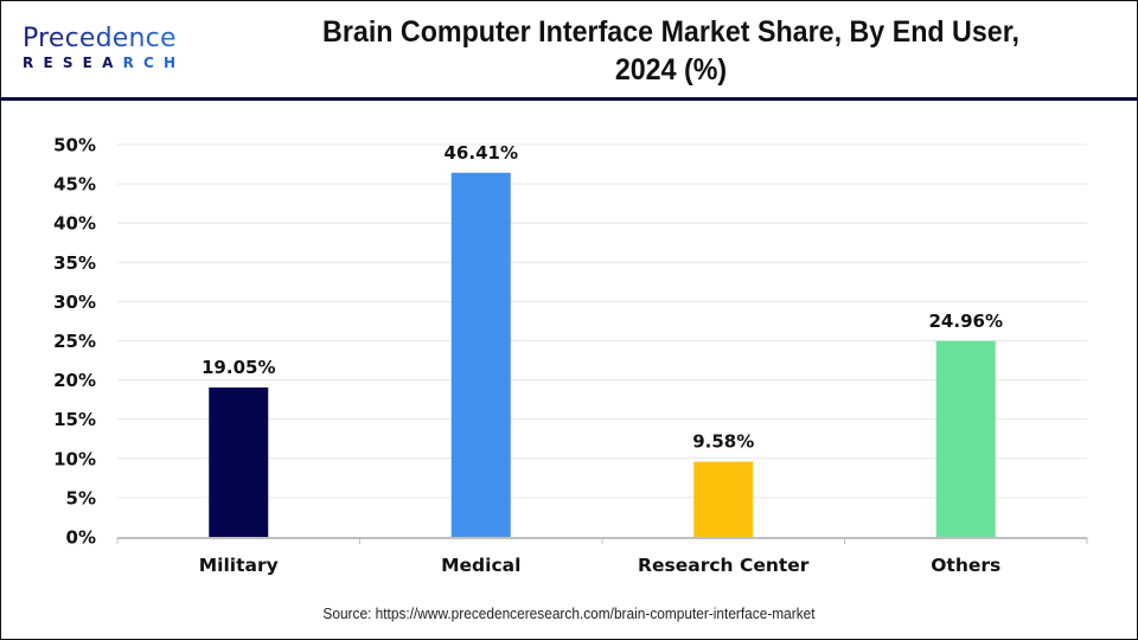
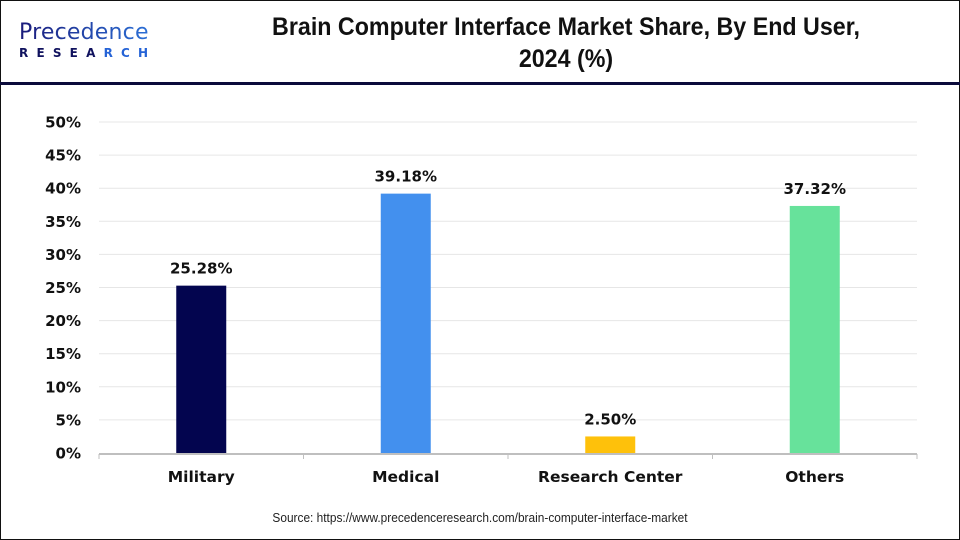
Military: 19.05% -> 25.28%
Medical: 46.41% -> 39.18%
Research Center: 9.58% -> 2.50%
Others: 24.96% -> 37.32%
